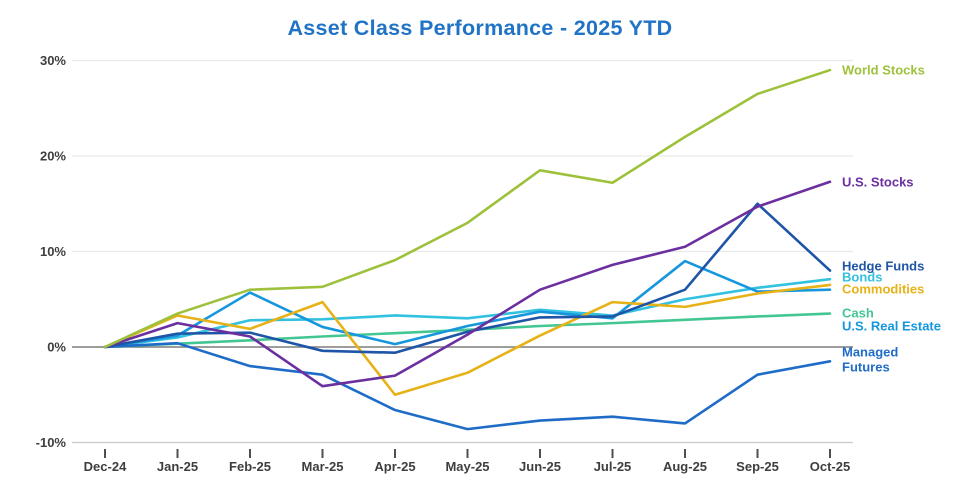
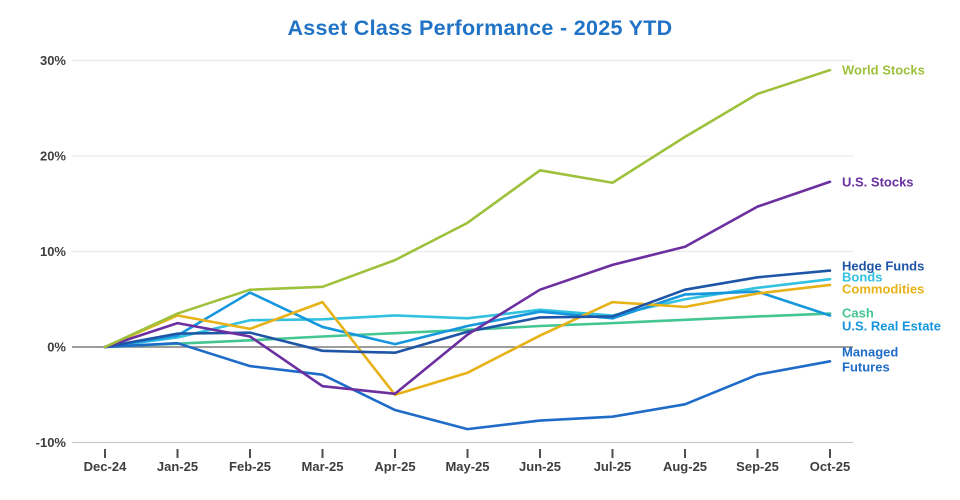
U.S. Stocks/Apr-25: -3% -> -5%
U.S. Real Estate/Aug-25: 9% -> 6%
Managed Futures/Aug-25: -8% -> -6%
Hedge Funds/Sep-25: 15% -> 7%
U.S. Real Estate/Oct-25: 6% -> 3%
